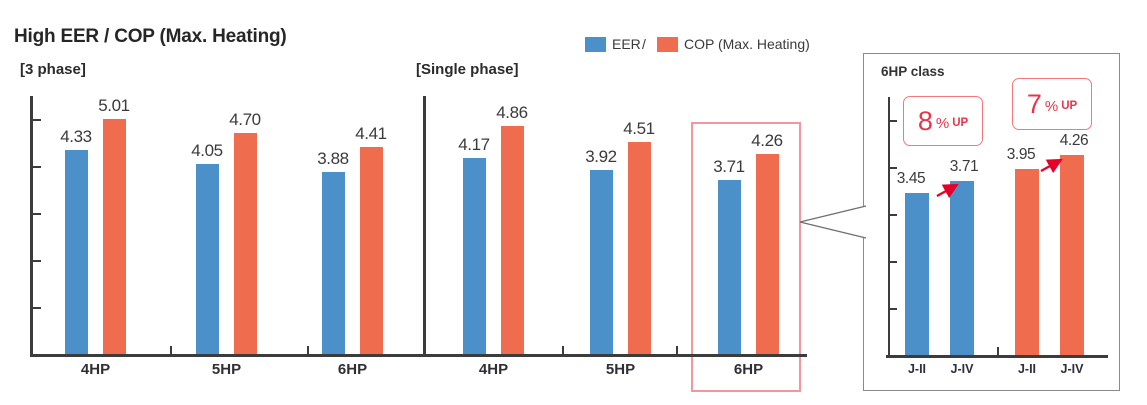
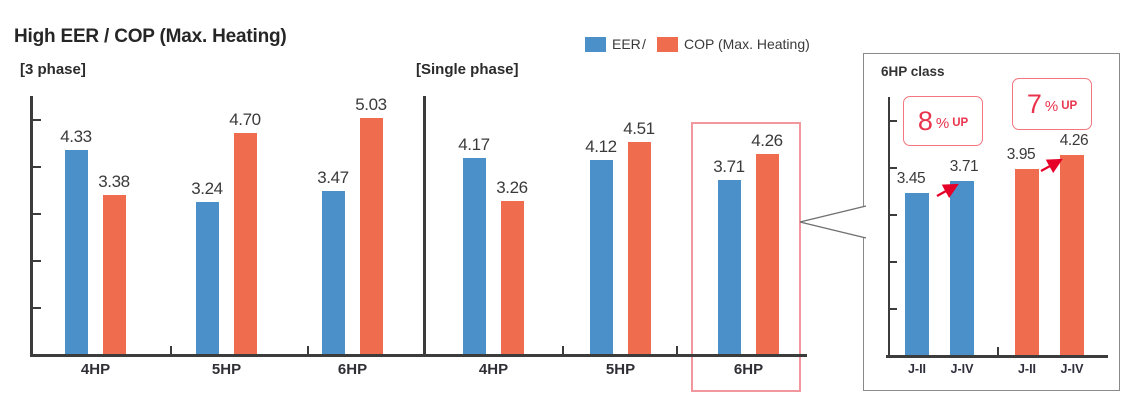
[3 phase]/COP (Max. Heating)/4HP: 5.01 -> 3.38
[3 phase]/EER/5HP: 4.05 -> 3.24
[3 phase]/EER/6HP: 3.88 -> 3.47
[3 phase]/COP (Max. Heating)/6HP: 4.41 -> 5.03
[Single phase]/COP (Max. Heating)/4HP: 4.86 -> 3.26
[Single phase]/EER/5HP: 3.92 -> 4.12
